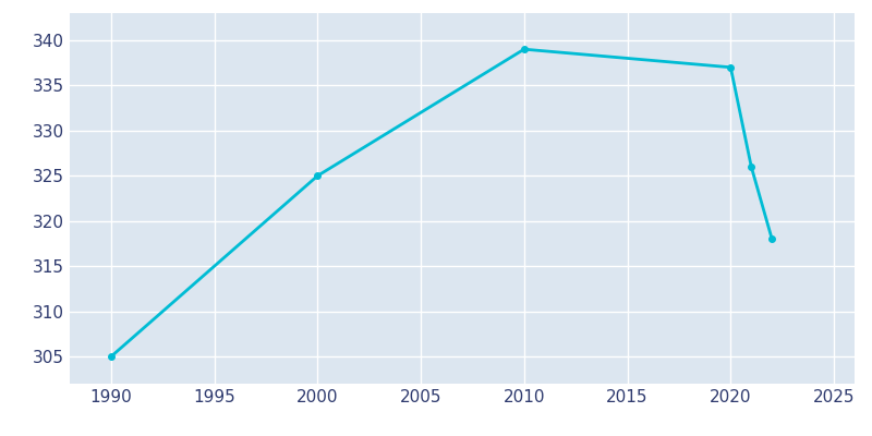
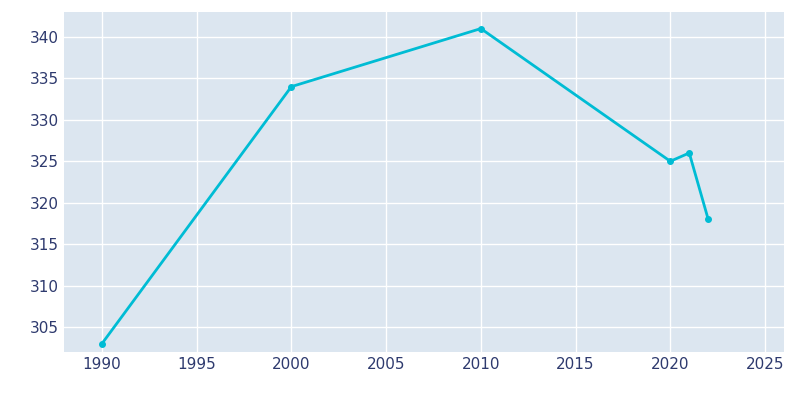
1990: 305 -> 303
2000: 325 -> 334
2010: 339 -> 341
2020: 337 -> 325
